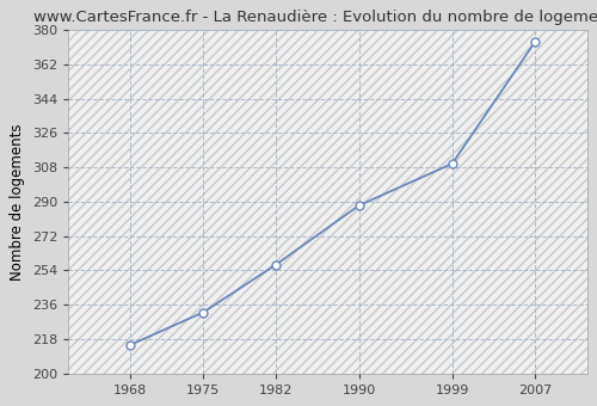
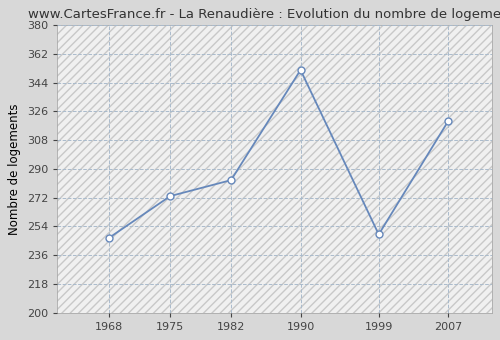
1968: 215 -> 247
1975: 232 -> 273
1982: 257 -> 283
1990: 288 -> 352
1999: 310 -> 249
2007: 374 -> 320
